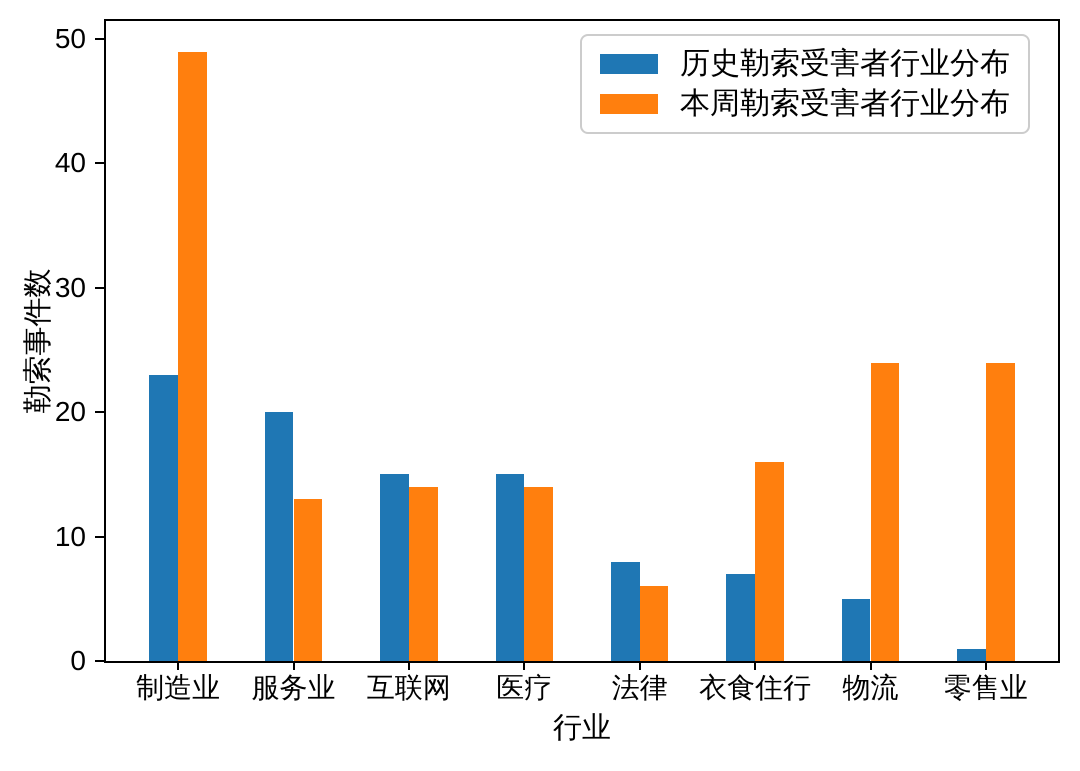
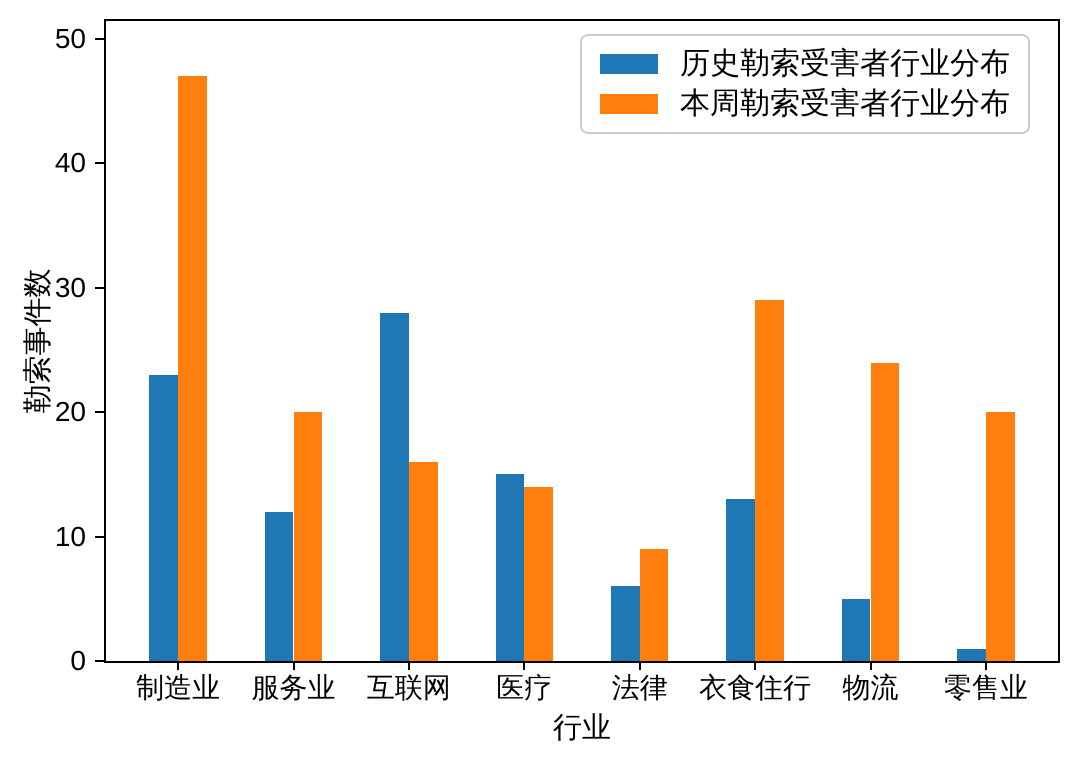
本周勒索受害者行业分布/制造业: 49 -> 47
历史勒索受害者行业分布/服务业: 20 -> 12
本周勒索受害者行业分布/服务业: 13 -> 20
历史勒索受害者行业分布/互联网: 15 -> 28
本周勒索受害者行业分布/互联网: 14 -> 16
历史勒索受害者行业分布/法律: 8 -> 6
本周勒索受害者行业分布/法律: 6 -> 9
历史勒索受害者行业分布/衣食住行: 7 -> 13
本周勒索受害者行业分布/衣食住行: 16 -> 29
本周勒索受害者行业分布/零售业: 24 -> 20
